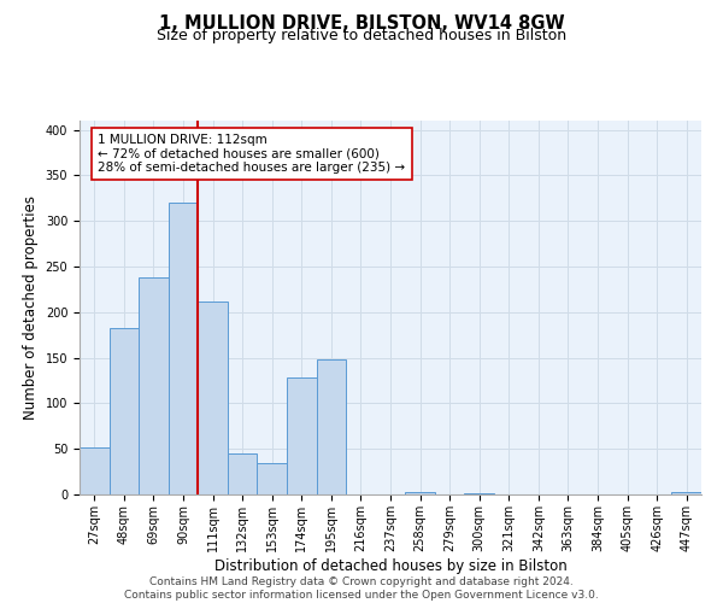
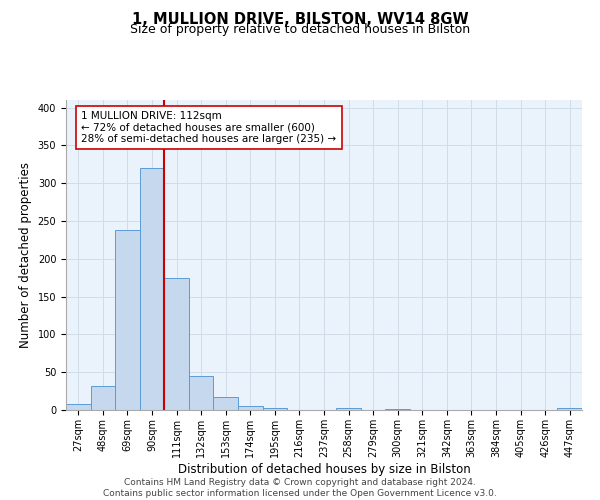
27sqm: 52 -> 8
48sqm: 182 -> 32
111sqm: 212 -> 175
153sqm: 34 -> 17
174sqm: 128 -> 5
195sqm: 148 -> 2
